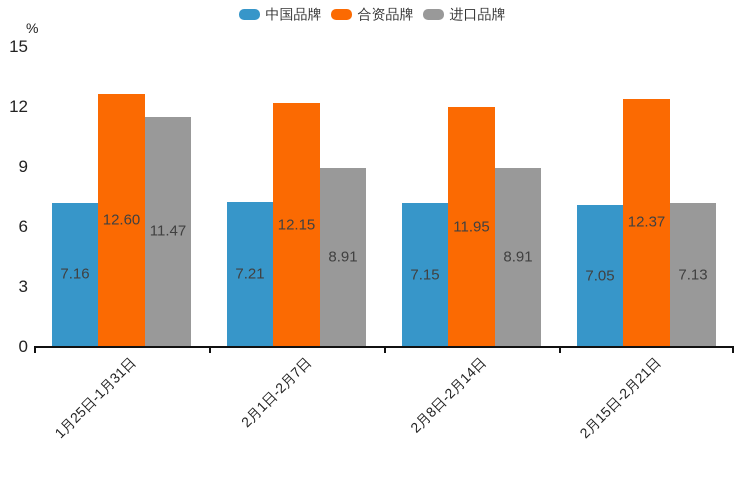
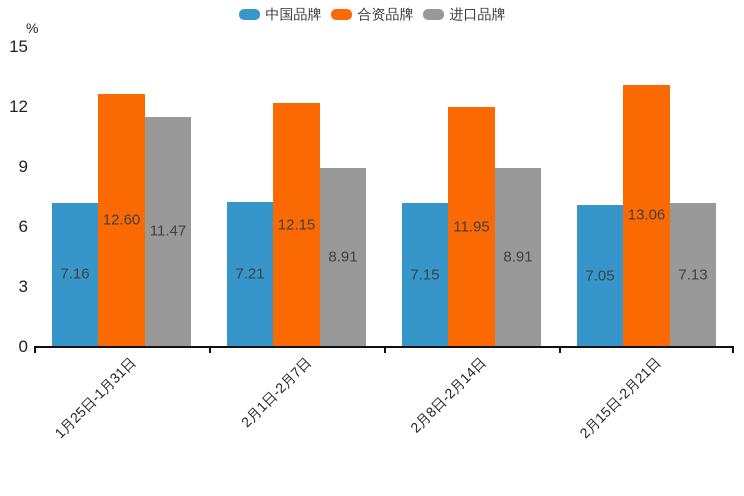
合资品牌/2月15日-2月21日: 12.37 -> 13.06
